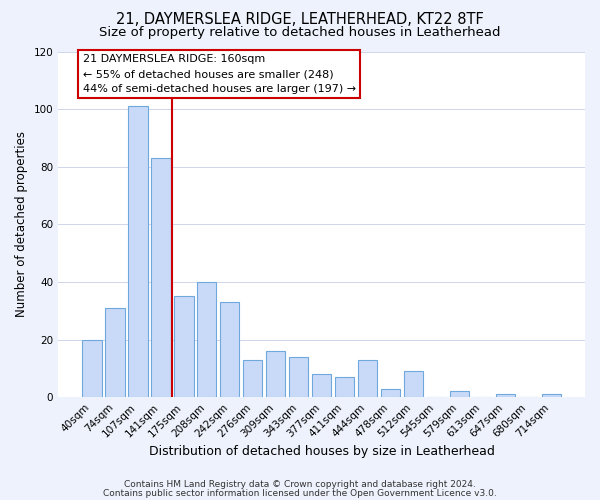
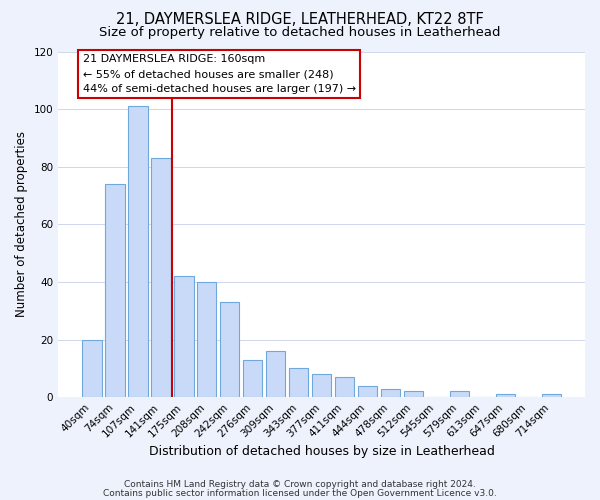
74sqm: 31 -> 74
175sqm: 35 -> 42
343sqm: 14 -> 10
444sqm: 13 -> 4
512sqm: 9 -> 2
